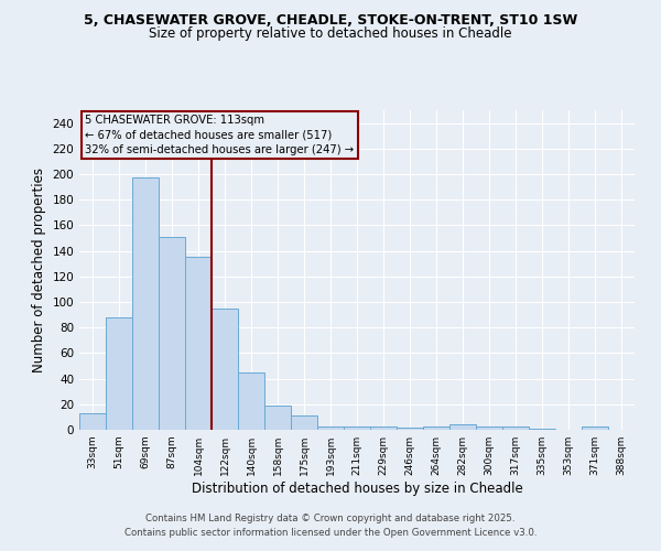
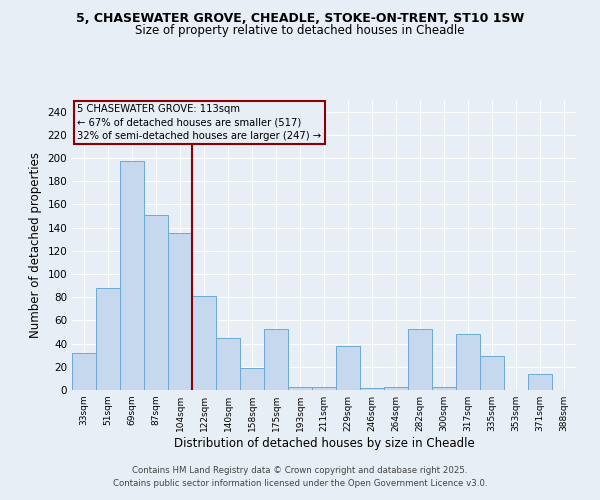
33sqm: 13 -> 32
122sqm: 95 -> 81
175sqm: 11 -> 53
229sqm: 3 -> 38
282sqm: 4 -> 53
317sqm: 3 -> 48
335sqm: 1 -> 29
371sqm: 3 -> 14
